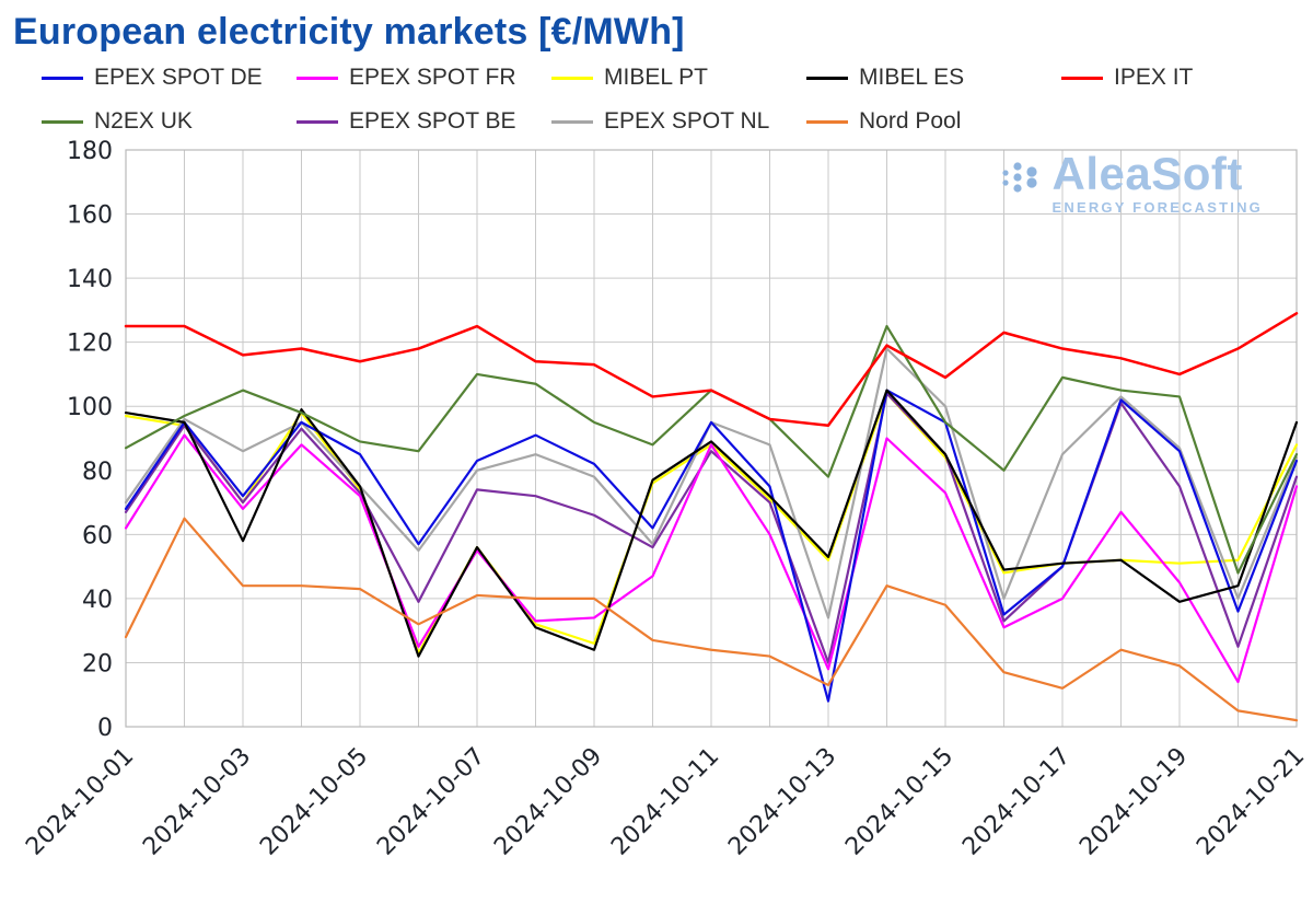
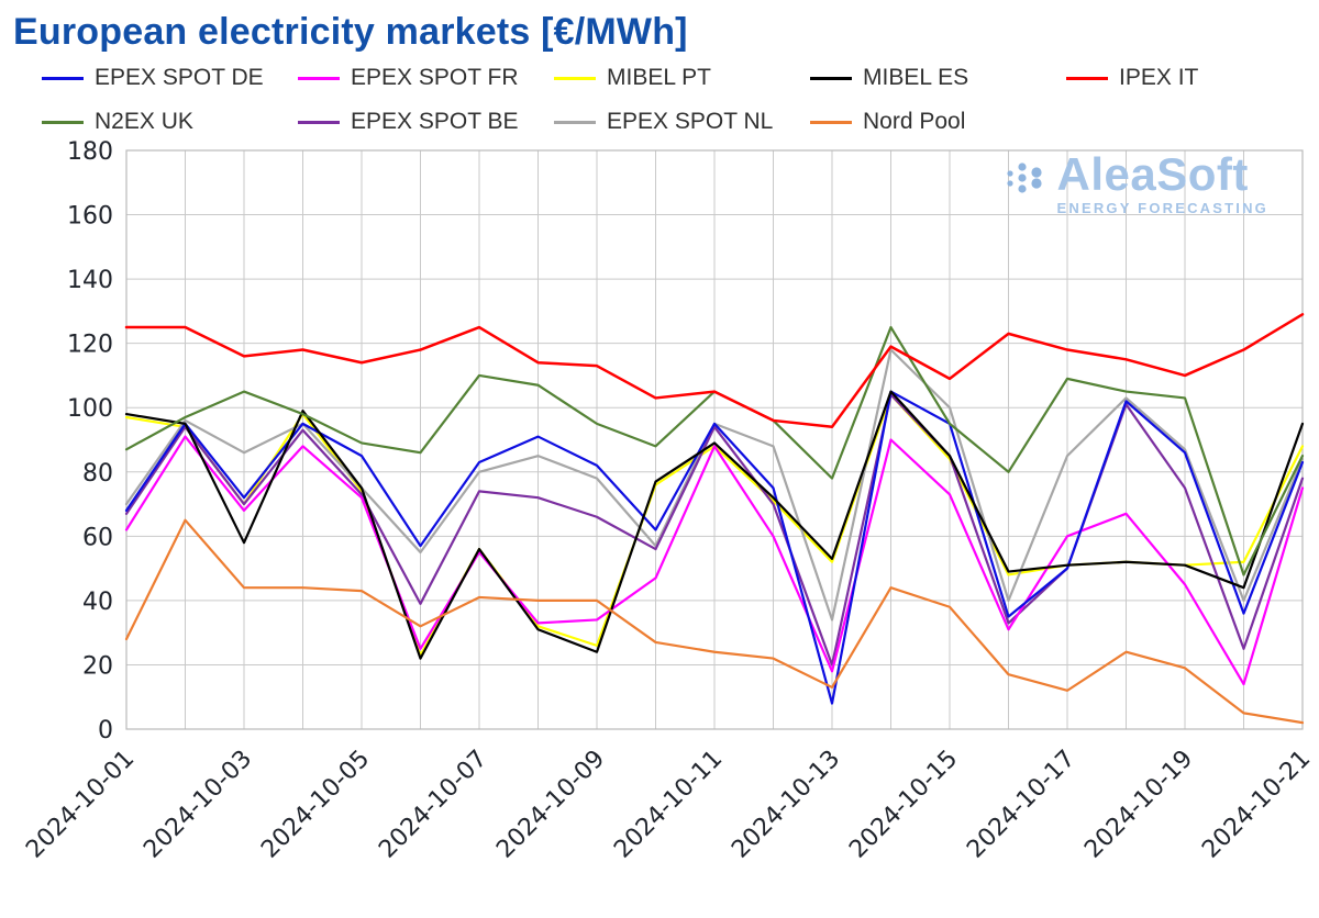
EPEX SPOT BE/2024-10-11: 86 -> 94
EPEX SPOT FR/2024-10-17: 40 -> 60
MIBEL ES/2024-10-19: 39 -> 51
